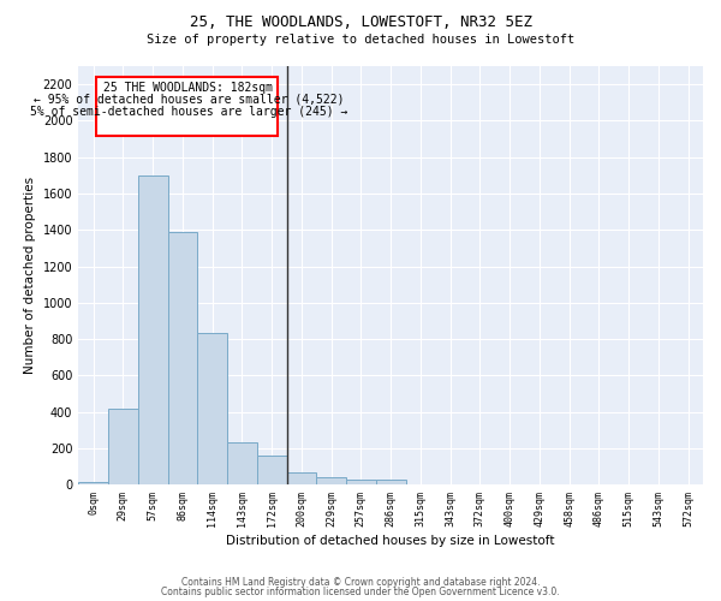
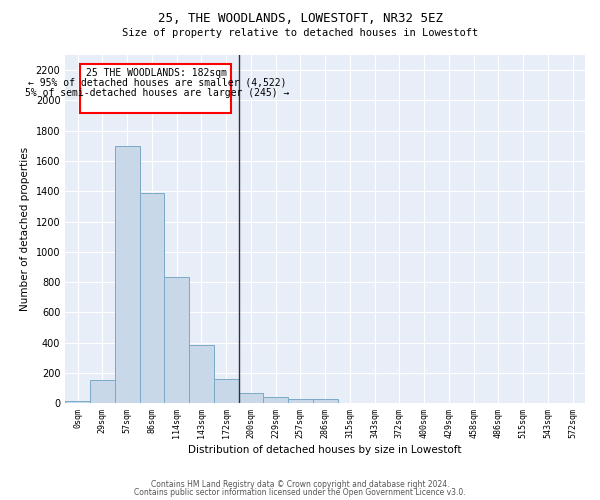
29sqm: 420 -> 160
143sqm: 230 -> 380
